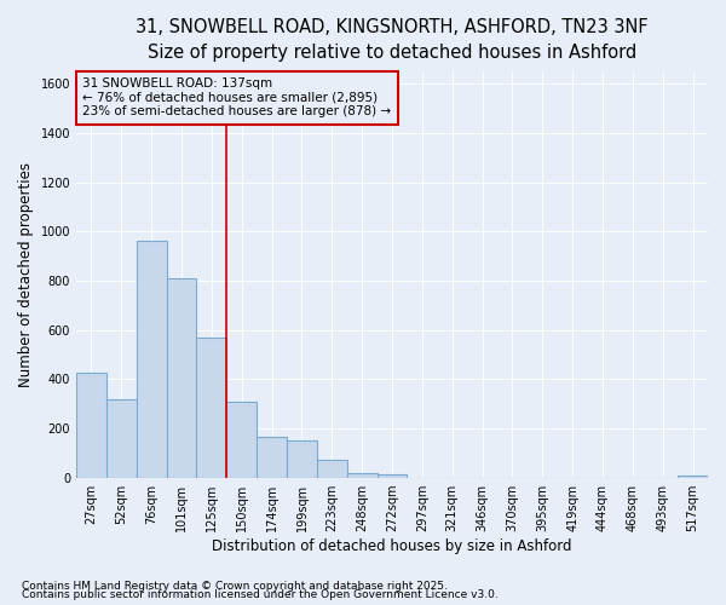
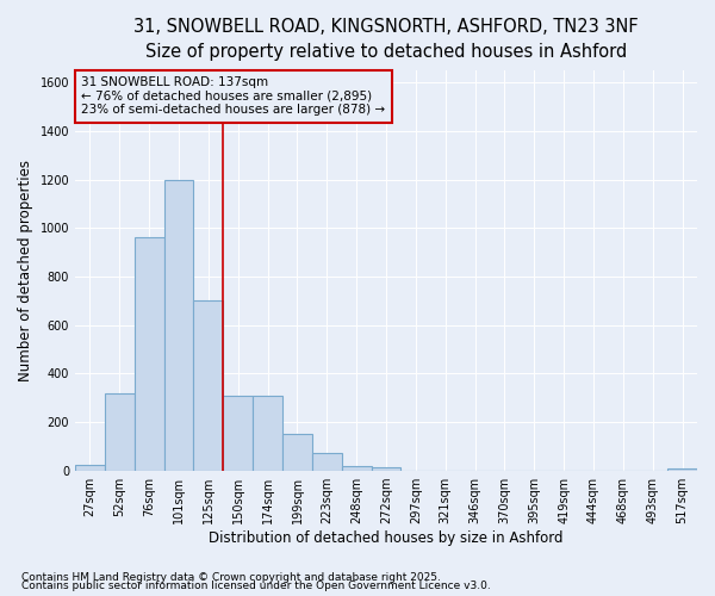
27sqm: 425 -> 25
101sqm: 810 -> 1200
125sqm: 570 -> 700
174sqm: 165 -> 310
